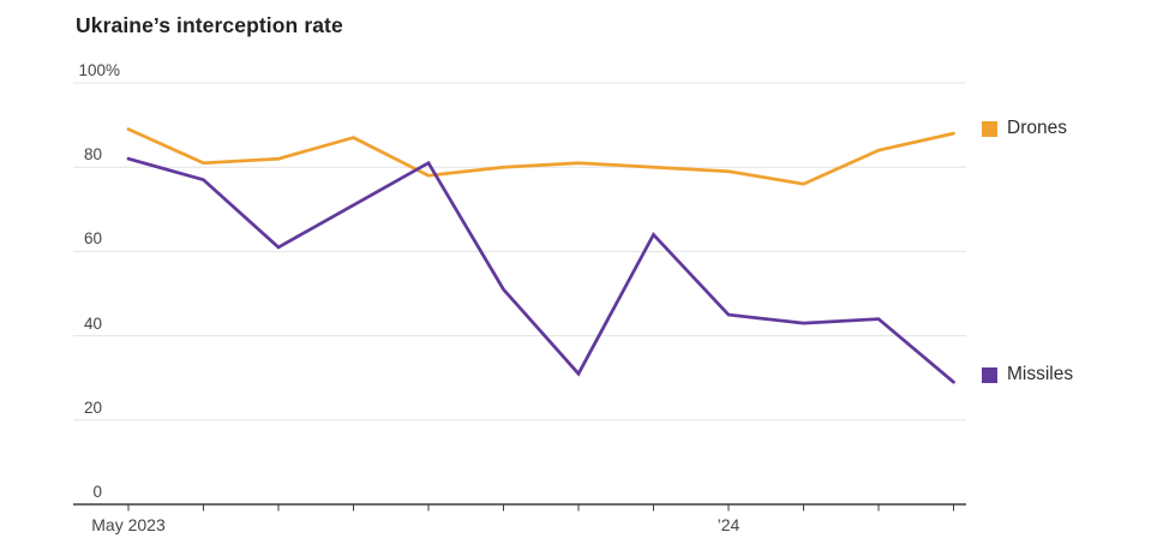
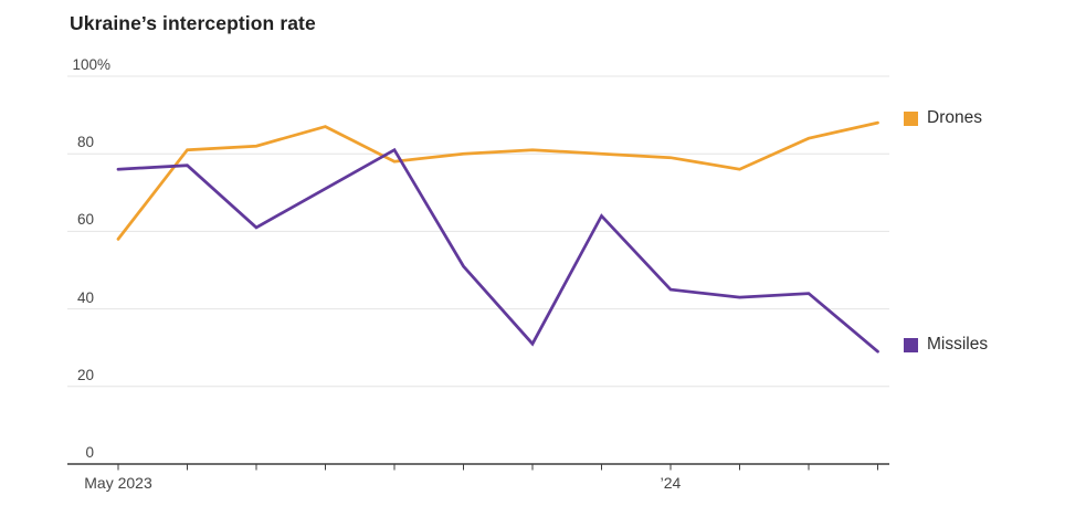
Drones/May 2023: 89 -> 58
Missiles/May 2023: 82 -> 76
